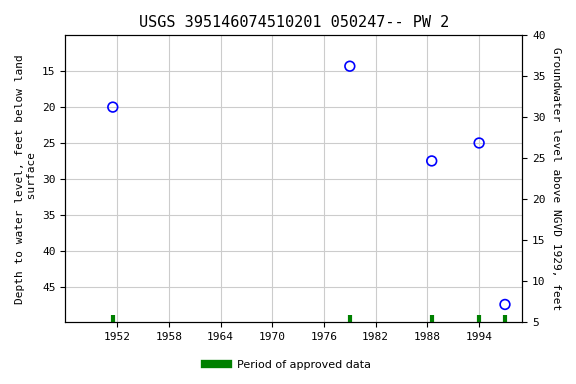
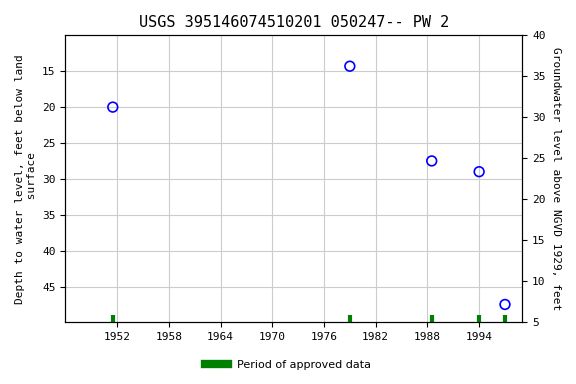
1994: 25.0 -> 29.0
